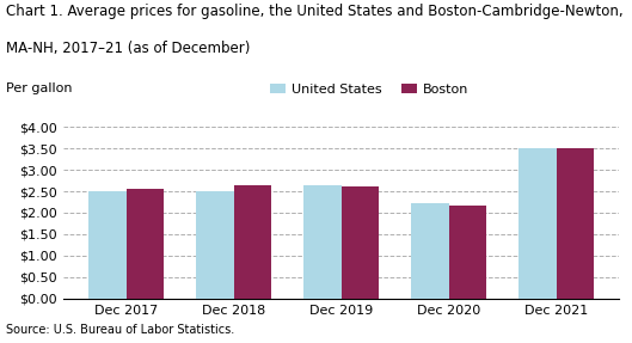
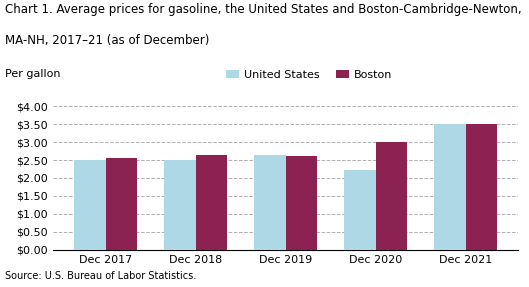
Boston/Dec 2020: $2.17 -> $3.00
